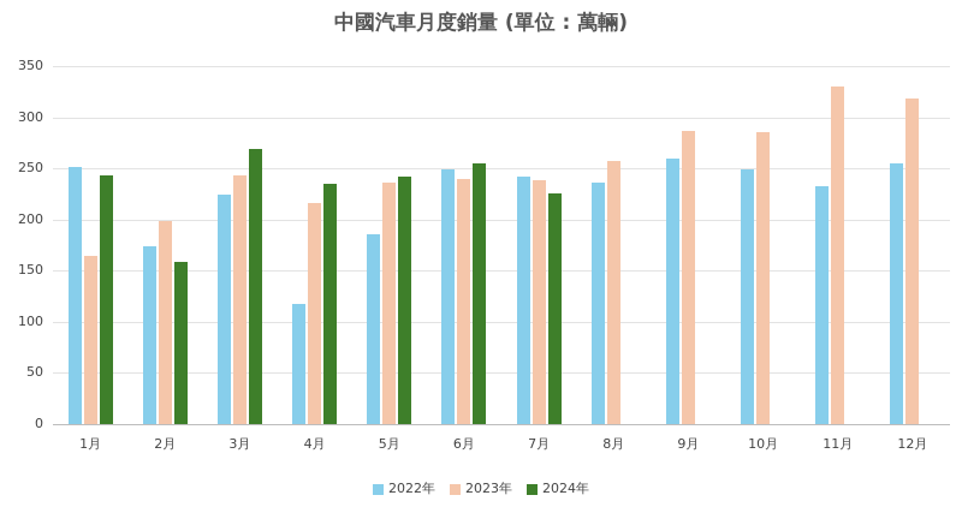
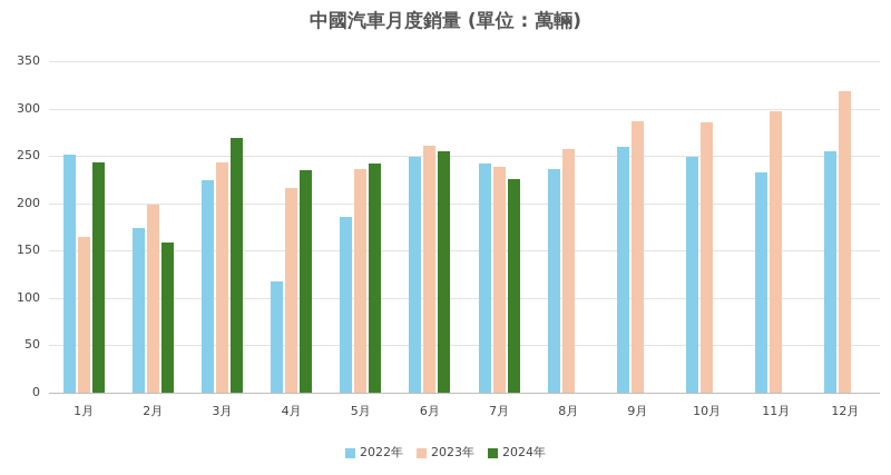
2023年/6月: 240 -> 260
2023年/11月: 330 -> 300
